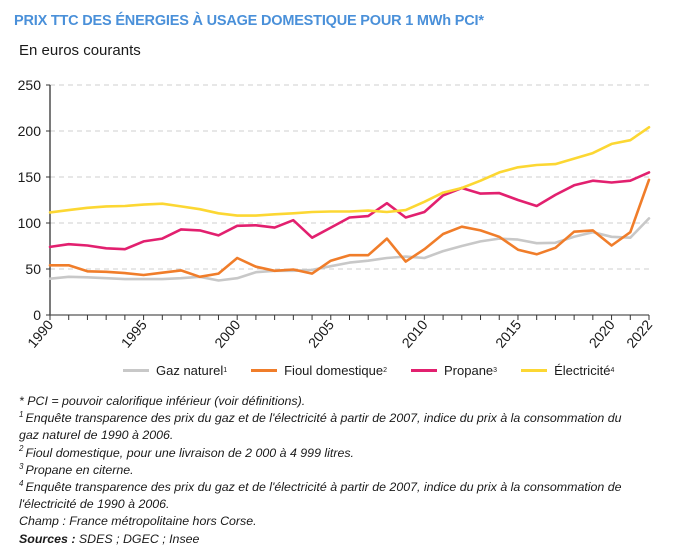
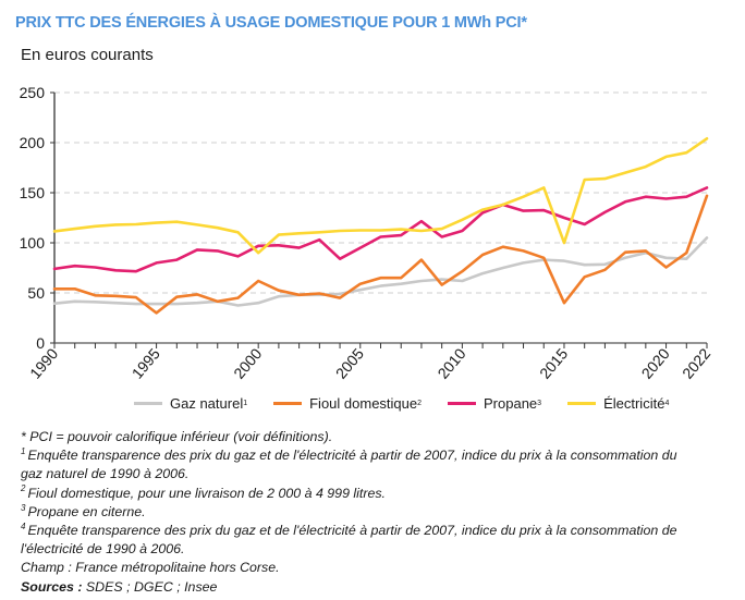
Fioul domestique/1995: 40 -> 30
Électricité/2000: 110 -> 90
Fioul domestique/2015: 70 -> 40
Électricité/2015: 160 -> 100
